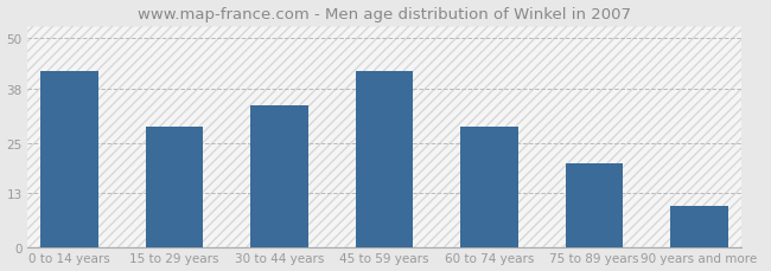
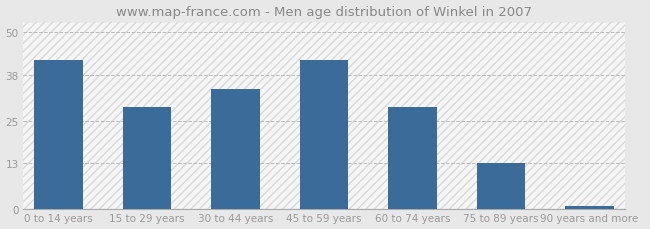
75 to 89 years: 20 -> 13
90 years and more: 10 -> 1
